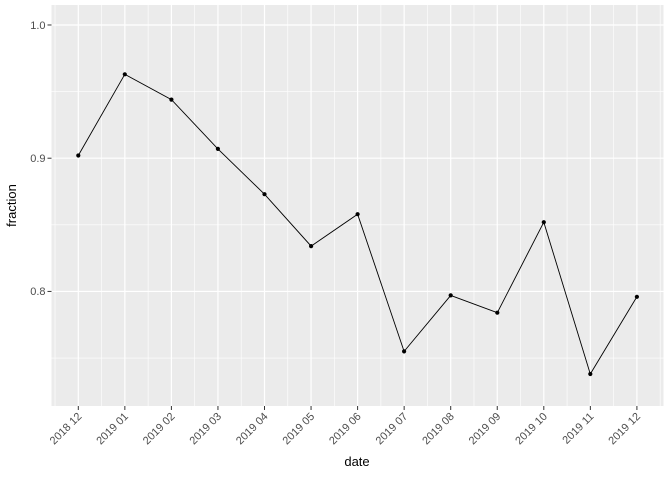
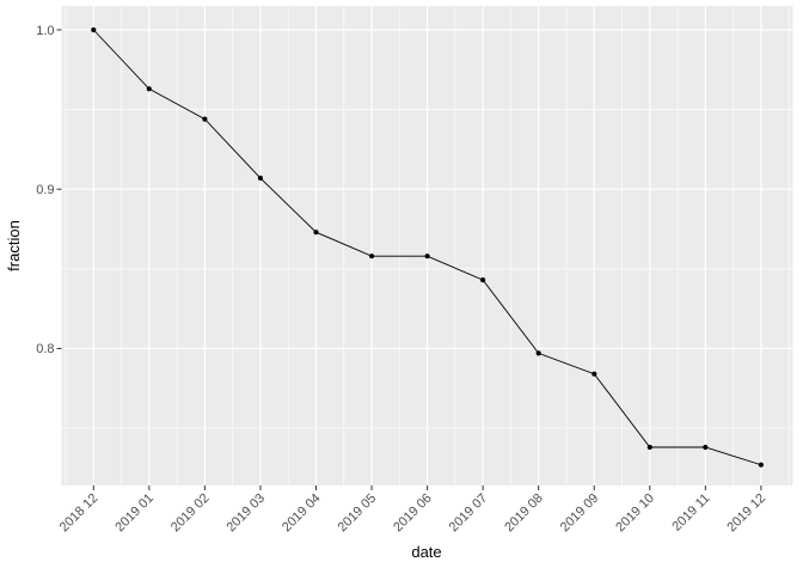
2018 12: 0.902 -> 1.000
2019 05: 0.834 -> 0.858
2019 07: 0.755 -> 0.843
2019 10: 0.852 -> 0.738
2019 12: 0.796 -> 0.727
